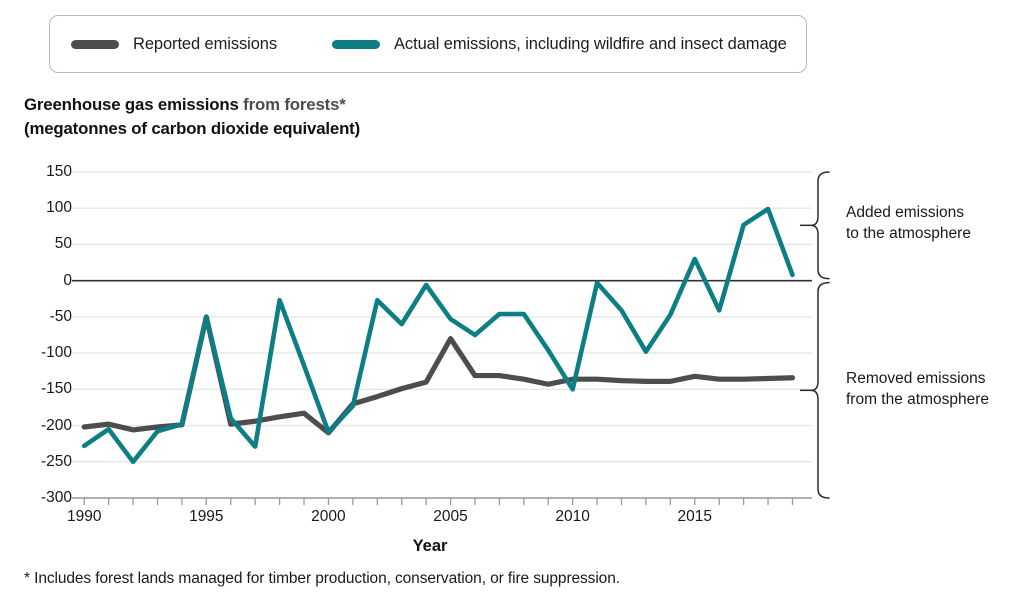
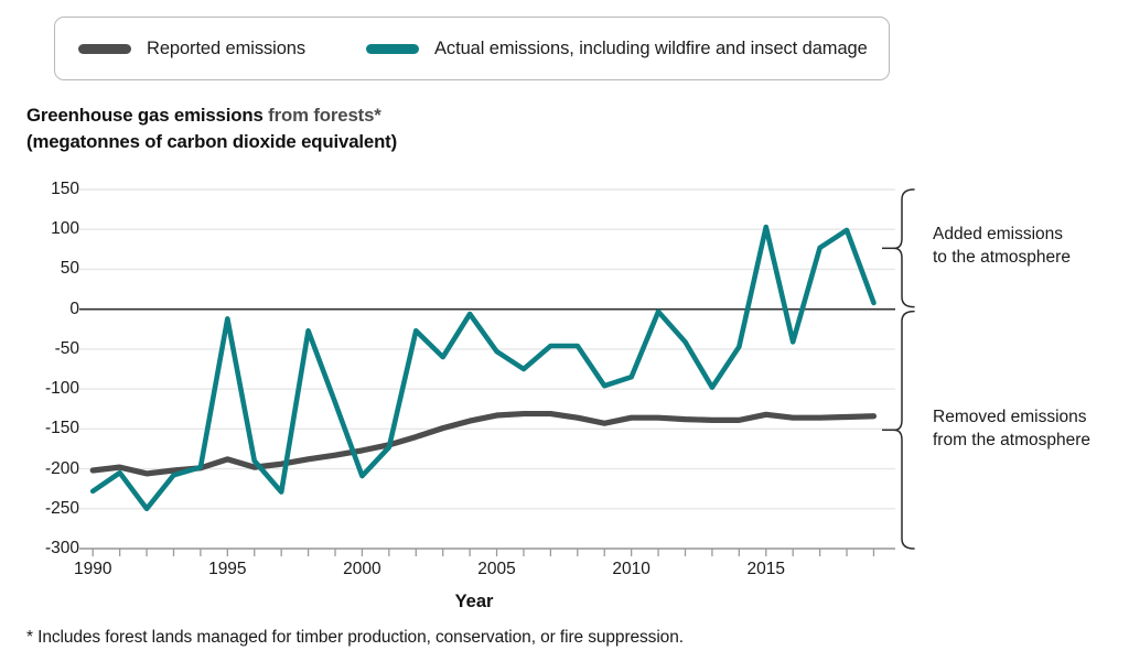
Reported emissions/1995: -50 -> -190
Actual emissions, including wildfire and insect damage/1995: -50 -> -10
Reported emissions/2000: -210 -> -180
Reported emissions/2005: -80 -> -130
Actual emissions, including wildfire and insect damage/2010: -150 -> -80
Actual emissions, including wildfire and insect damage/2015: 30 -> 100
